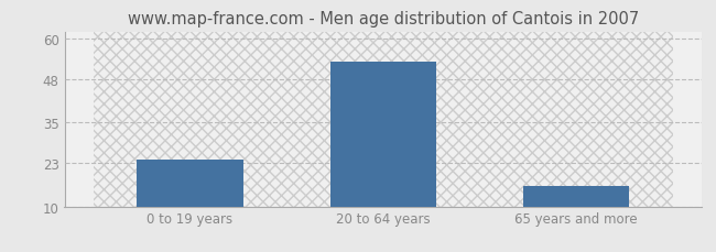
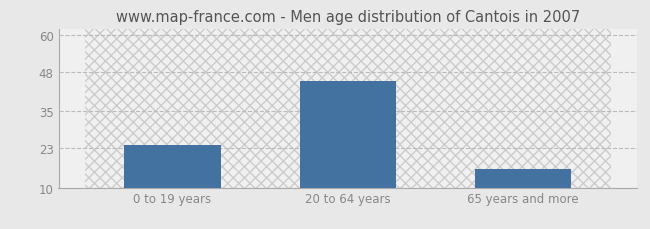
20 to 64 years: 53 -> 45
